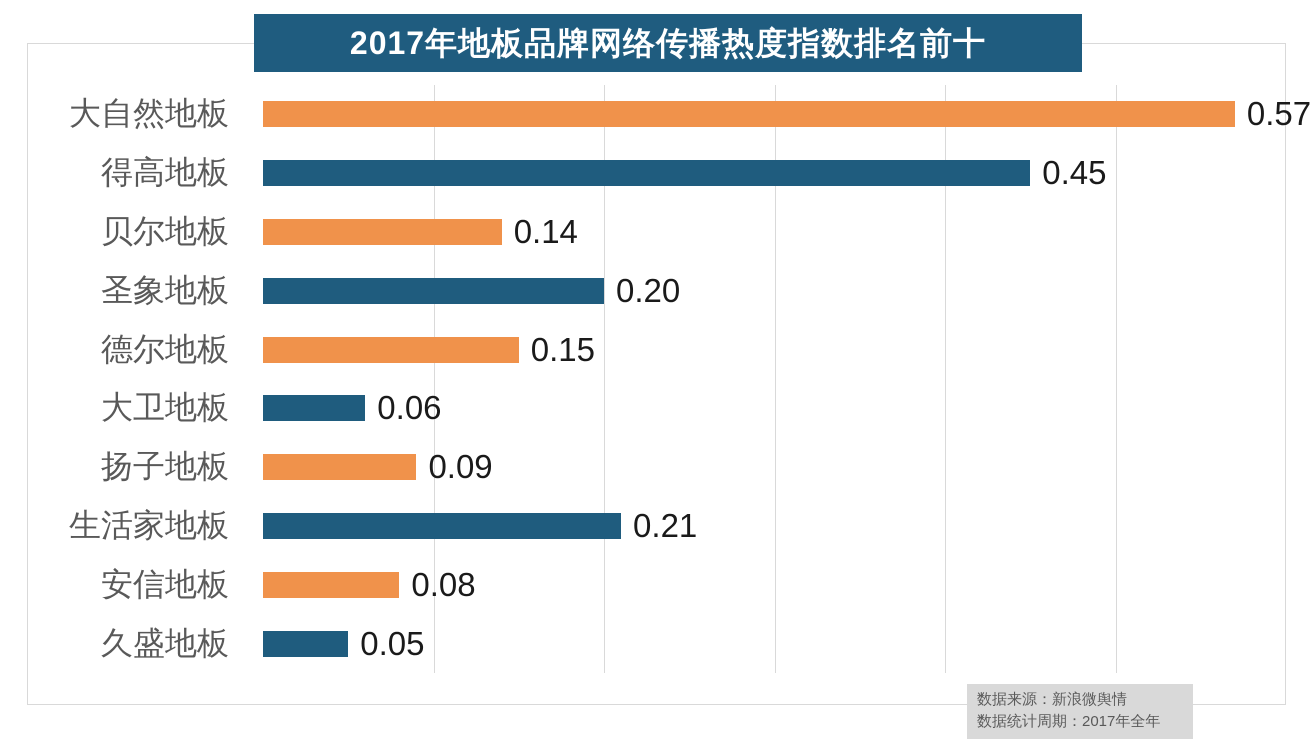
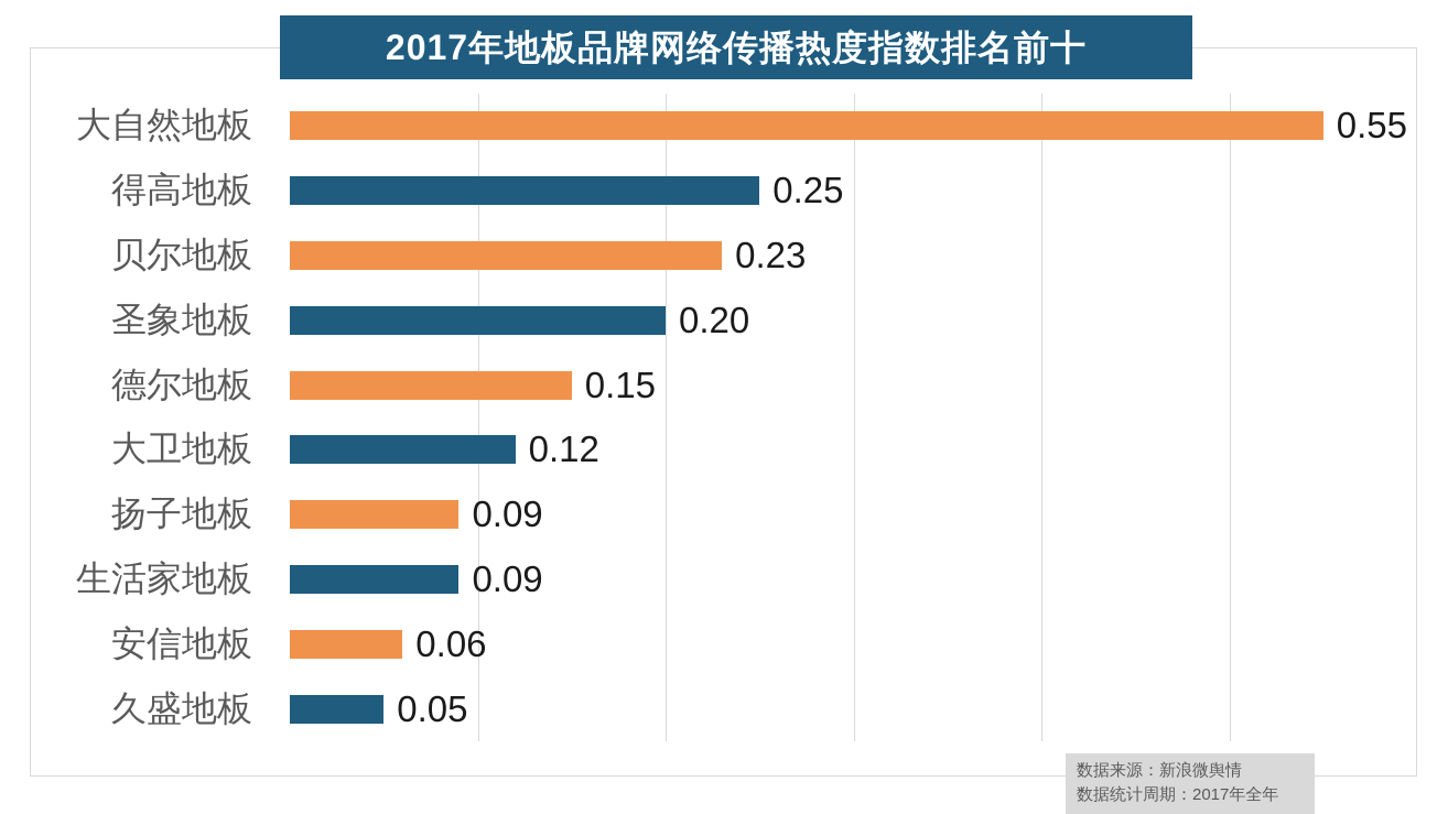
大自然地板: 0.57 -> 0.55
得高地板: 0.45 -> 0.25
贝尔地板: 0.14 -> 0.23
大卫地板: 0.06 -> 0.12
生活家地板: 0.21 -> 0.09
安信地板: 0.08 -> 0.06
